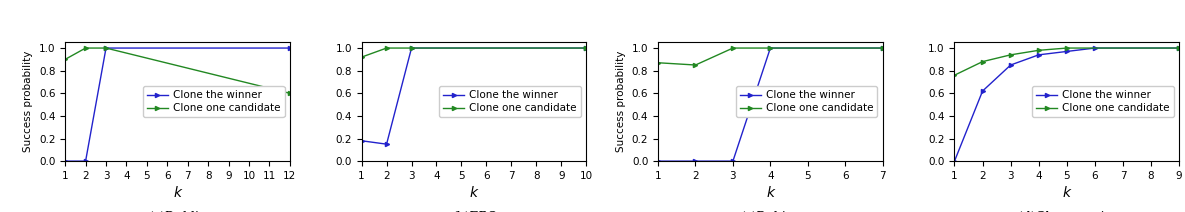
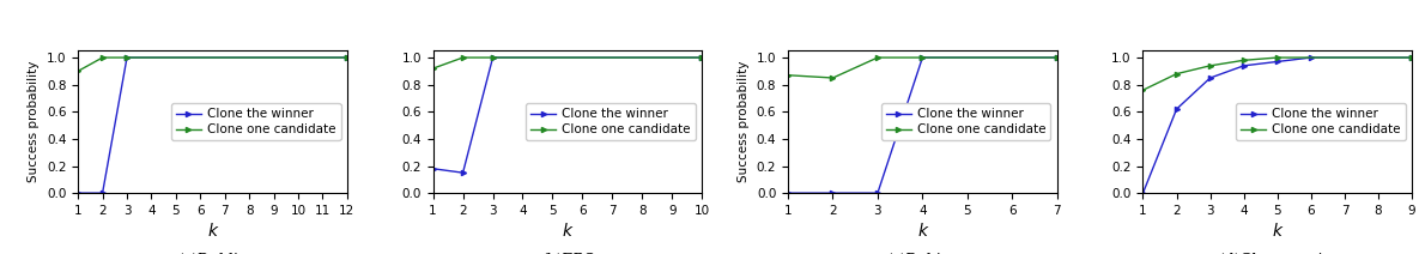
Clone one candidate/12: 0.6 -> 1.0
